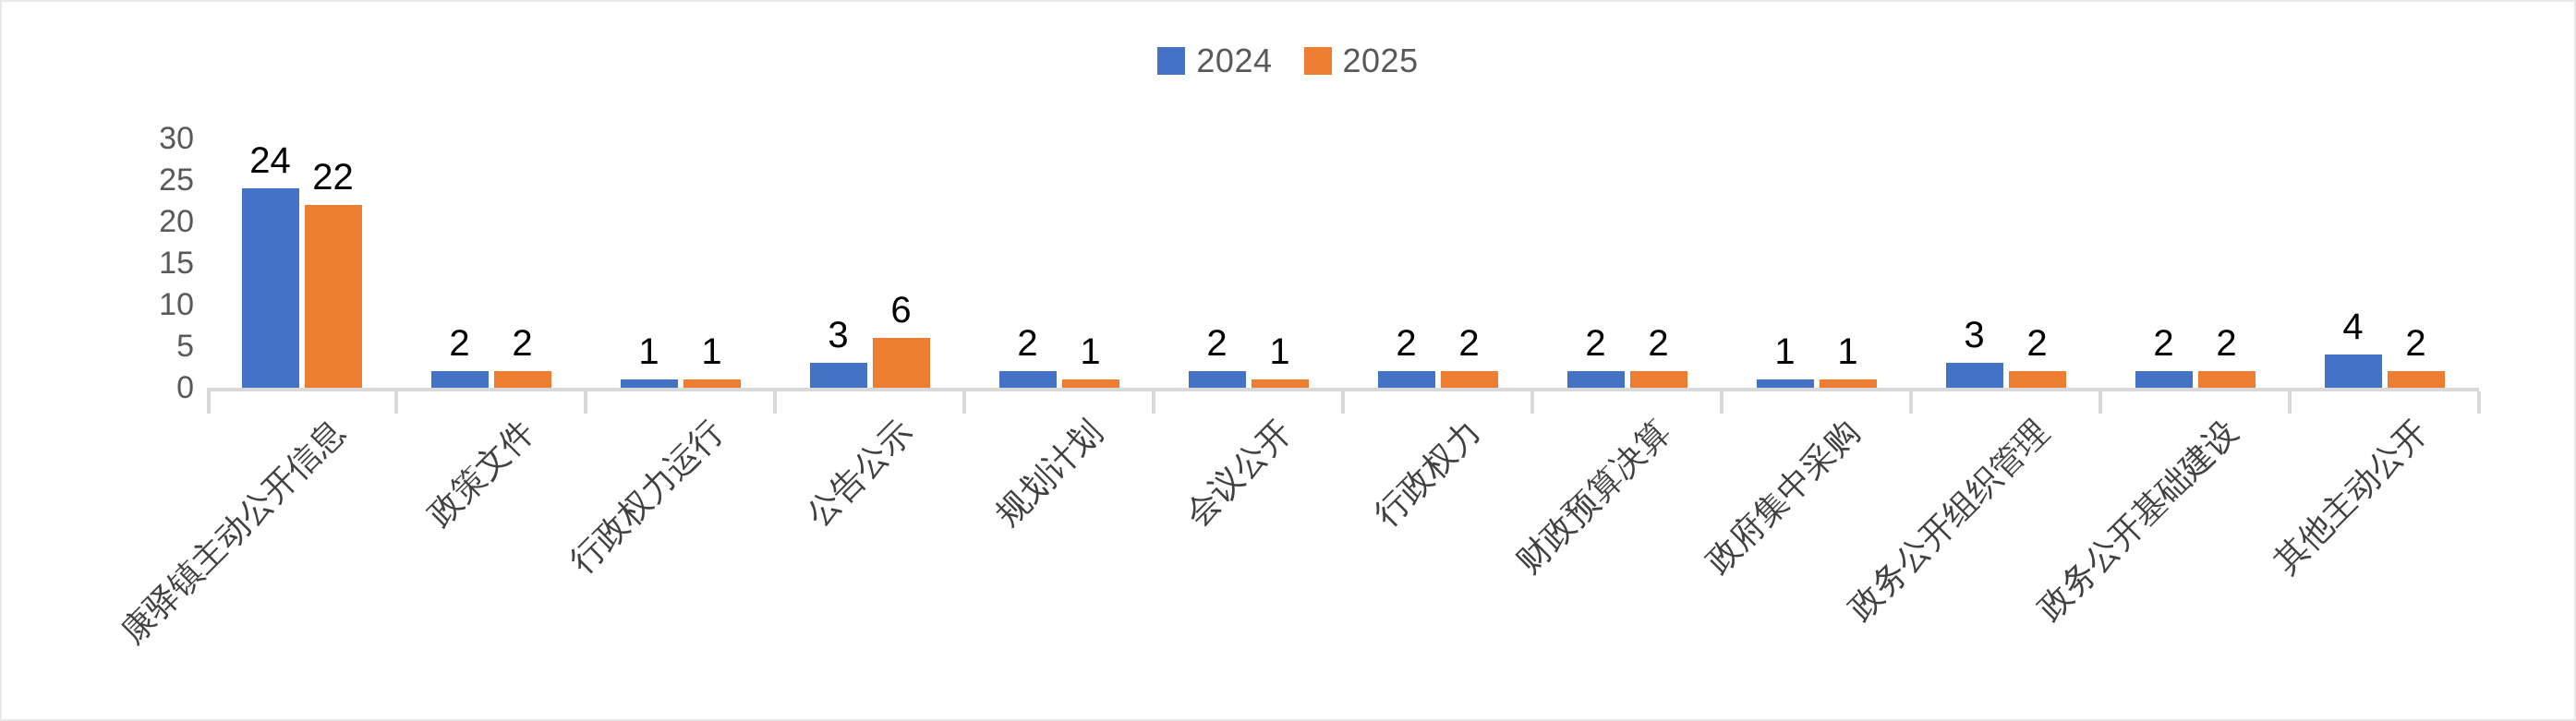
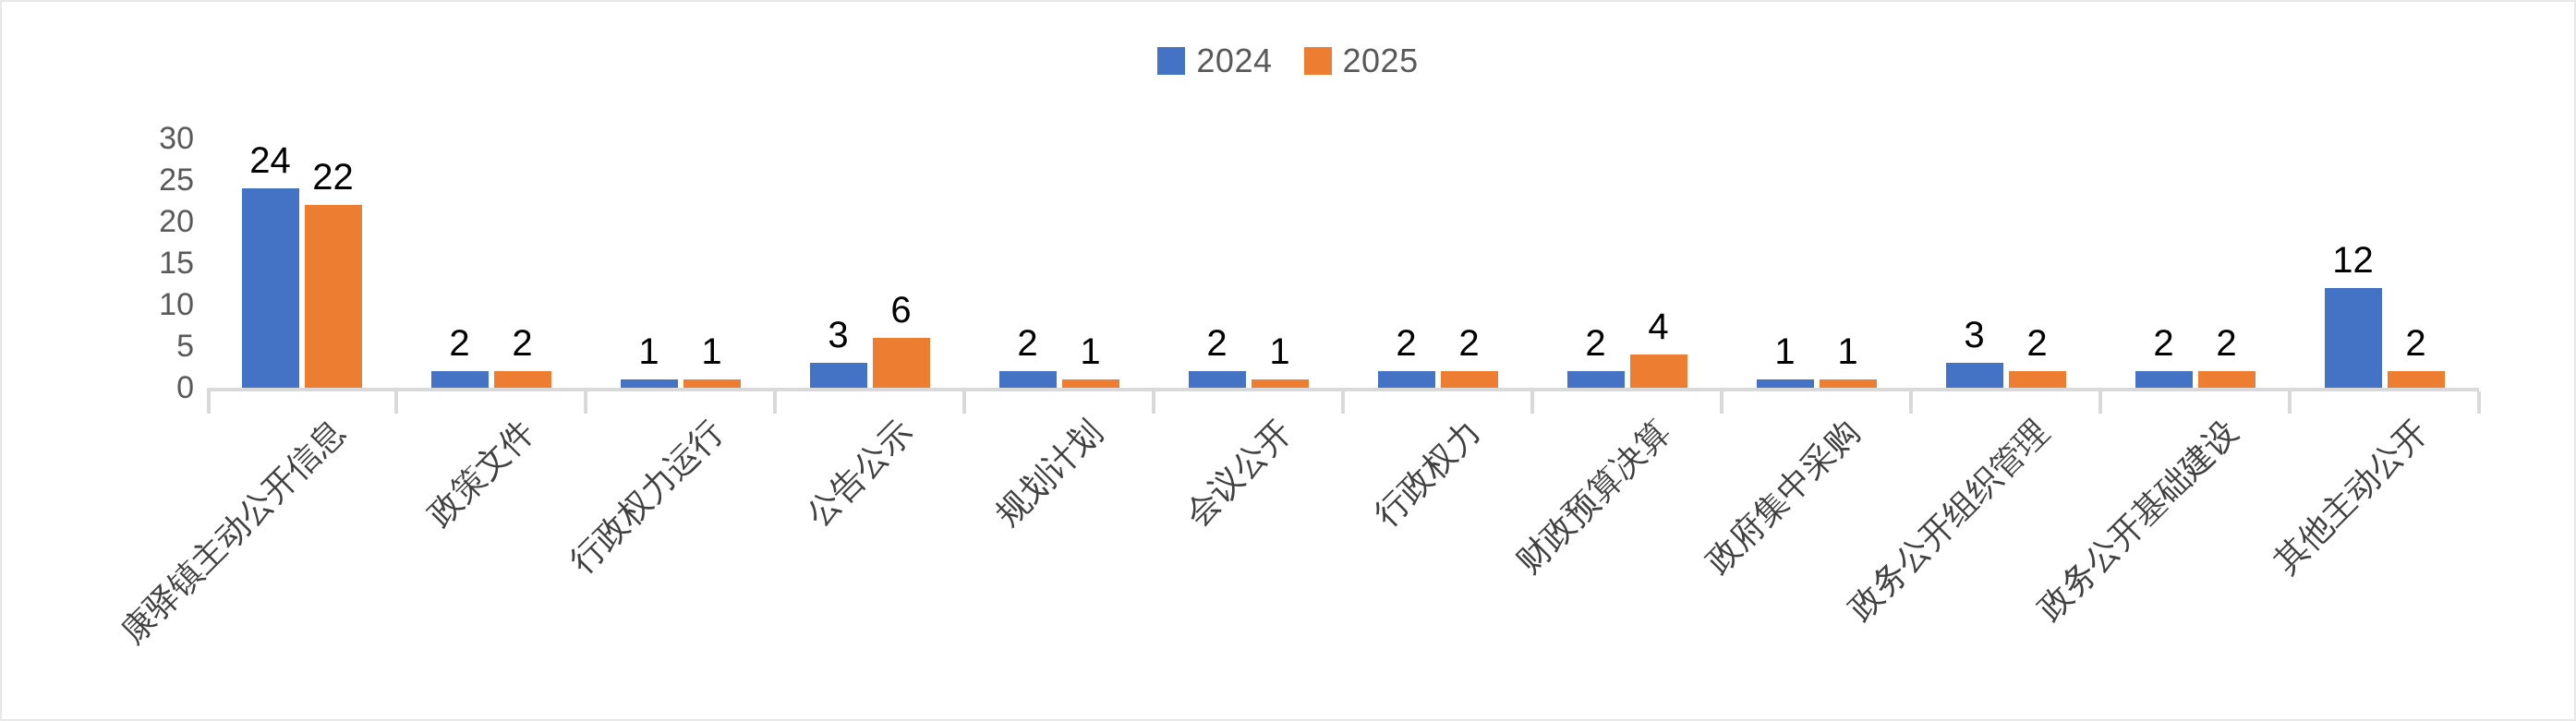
2025/财政预算决算: 2 -> 4
2024/其他主动公开: 4 -> 12
